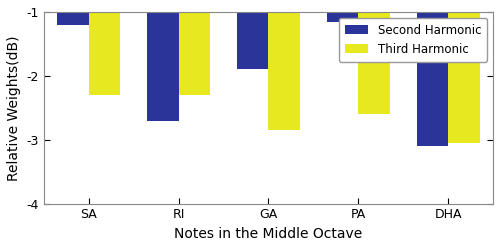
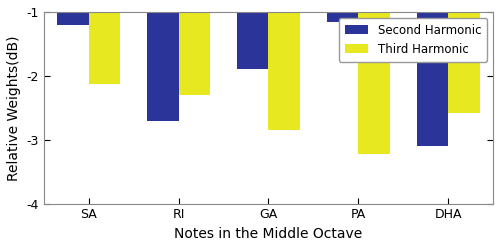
Third Harmonic/SA: -2.30 -> -2.12
Third Harmonic/PA: -2.60 -> -3.22
Third Harmonic/DHA: -3.05 -> -2.58
